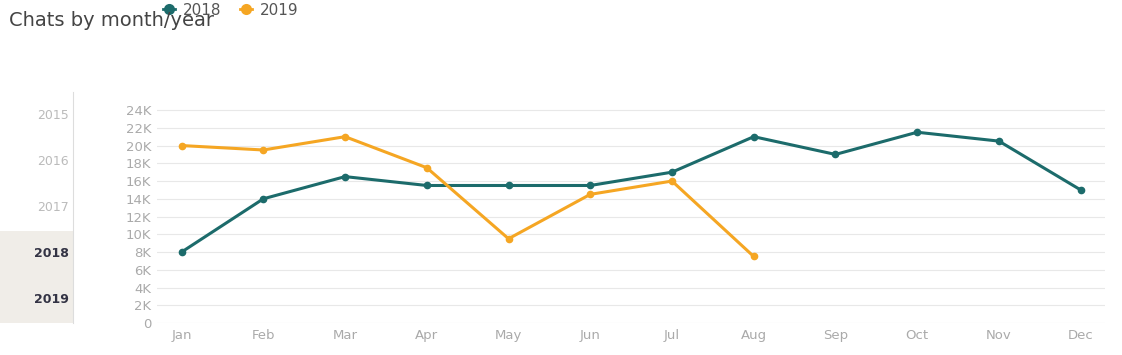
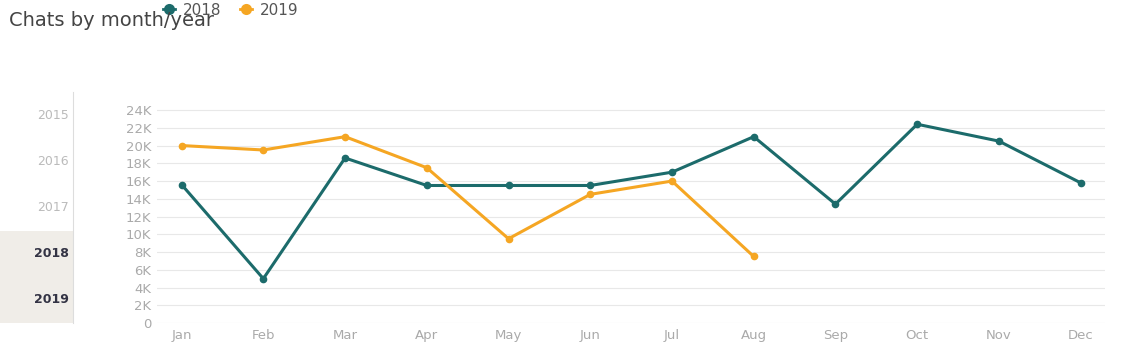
2018/Jan: 8.0K -> 15.6K
2018/Feb: 14.0K -> 5.0K
2018/Mar: 16.5K -> 18.6K
2018/Sep: 19.0K -> 13.4K
2018/Oct: 21.5K -> 22.4K
2018/Dec: 15.0K -> 15.8K
